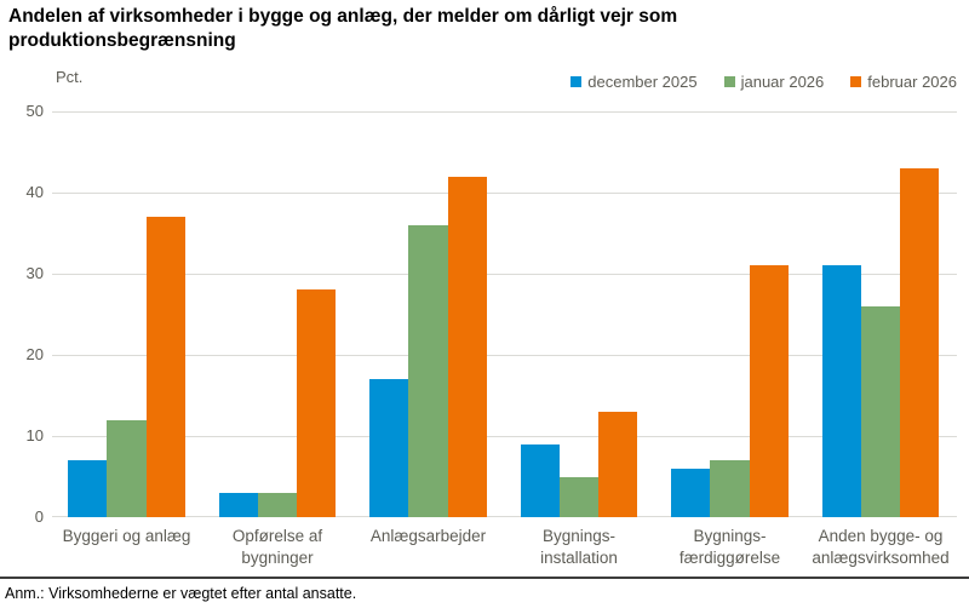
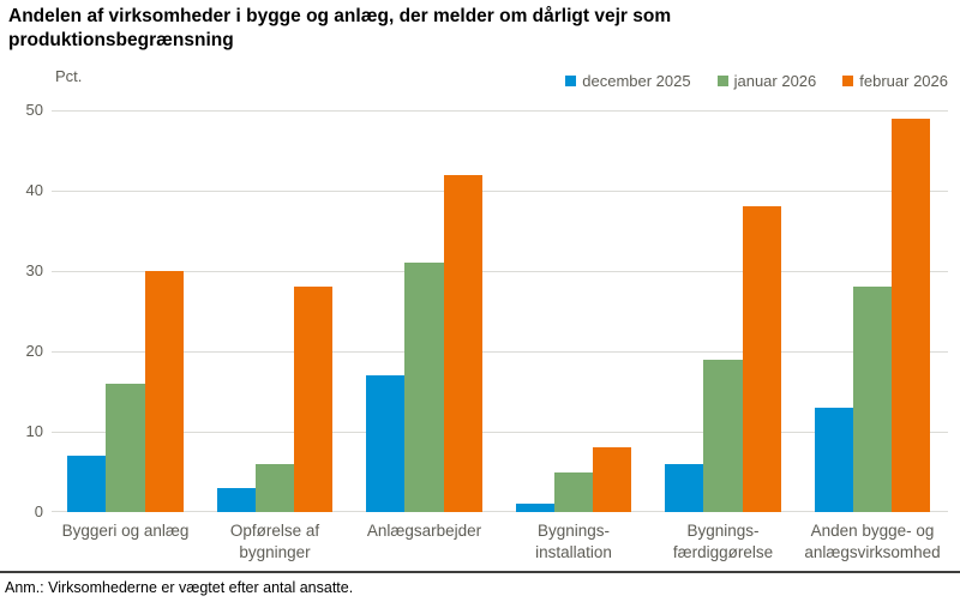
januar 2026/Byggeri og anlæg: 12 -> 16
februar 2026/Byggeri og anlæg: 37 -> 30
januar 2026/Opførelse af bygninger: 3 -> 6
januar 2026/Anlægsarbejder: 36 -> 31
december 2025/Bygnings- installation: 9 -> 1
februar 2026/Bygnings- installation: 13 -> 8
januar 2026/Bygnings- færdiggørelse: 7 -> 19
februar 2026/Bygnings- færdiggørelse: 31 -> 38
december 2025/Anden bygge- og anlægsvirksomhed: 31 -> 13
januar 2026/Anden bygge- og anlægsvirksomhed: 26 -> 28
februar 2026/Anden bygge- og anlægsvirksomhed: 43 -> 49
